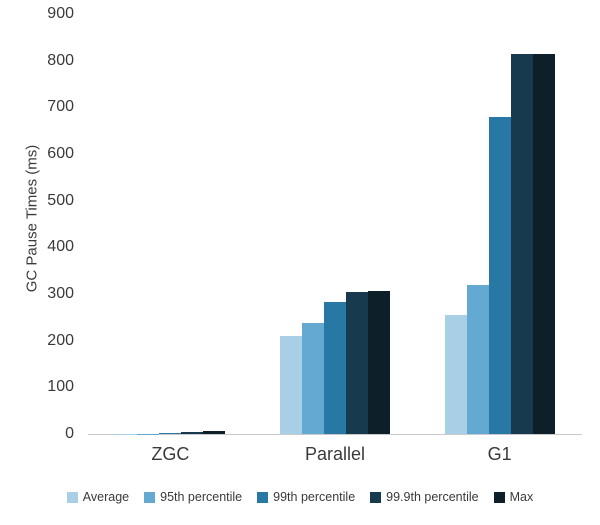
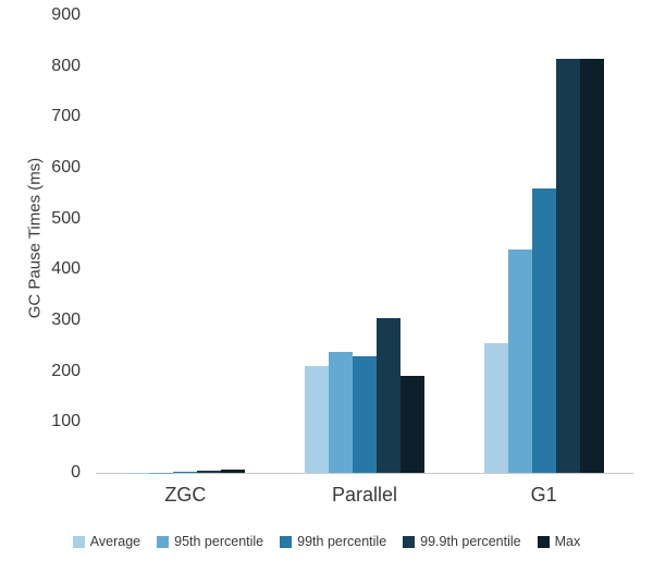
99th percentile/Parallel: 280 -> 230
Max/Parallel: 310 -> 190
95th percentile/G1: 320 -> 440
99th percentile/G1: 680 -> 560
